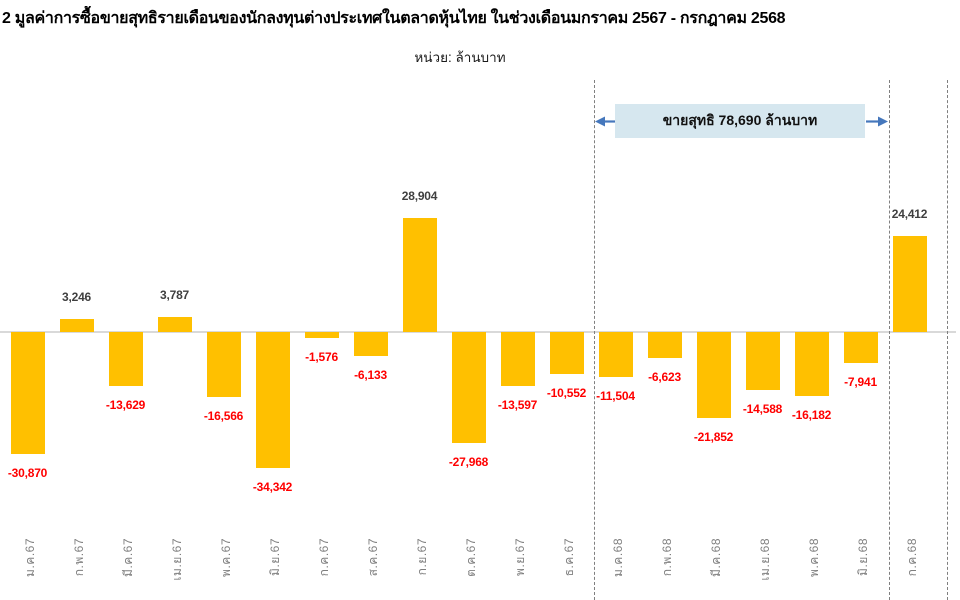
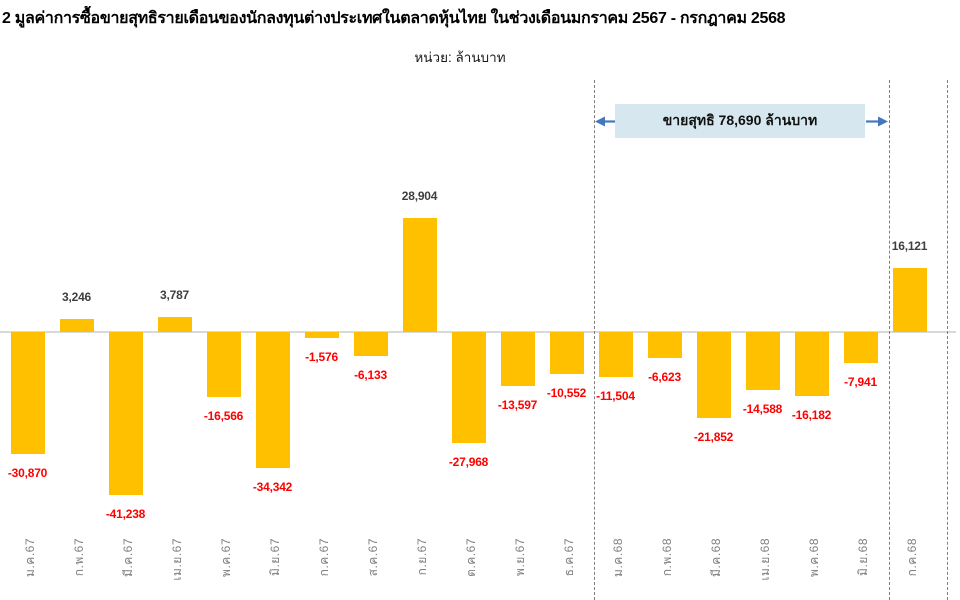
มี.ค.67: -13,629 -> -41,238
ก.ค.68: 24,412 -> 16,121
